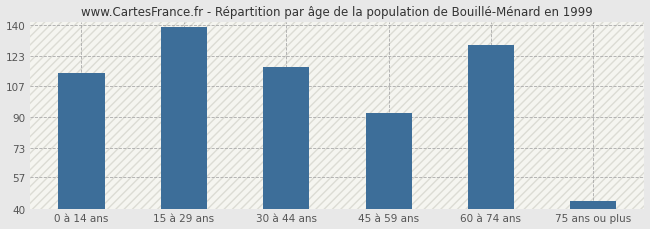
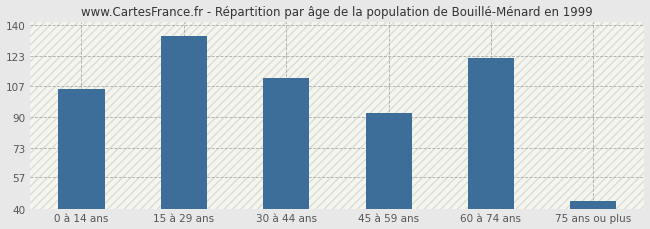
0 à 14 ans: 114 -> 105
15 à 29 ans: 139 -> 134
30 à 44 ans: 117 -> 111
60 à 74 ans: 129 -> 122
